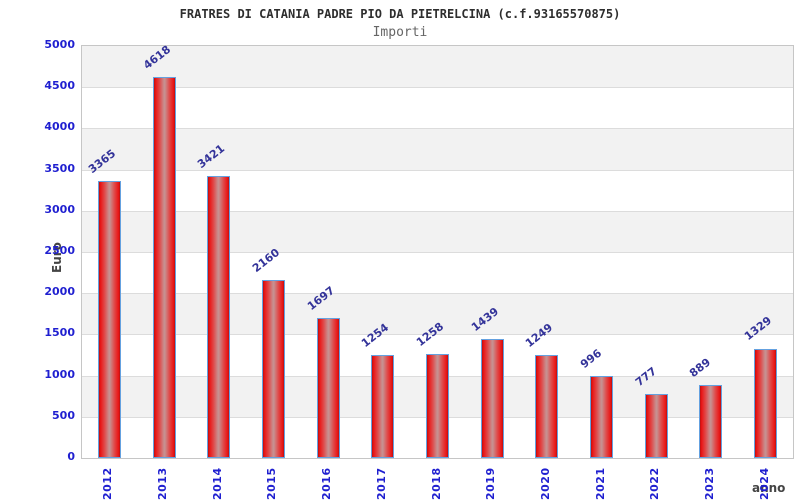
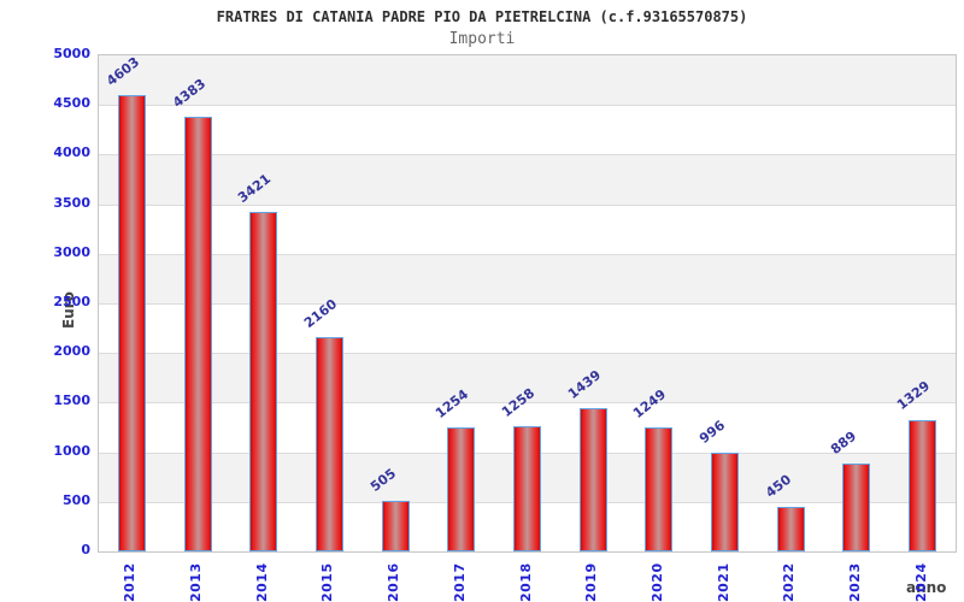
2012: 3365 -> 4603
2013: 4618 -> 4383
2016: 1697 -> 505
2022: 777 -> 450
